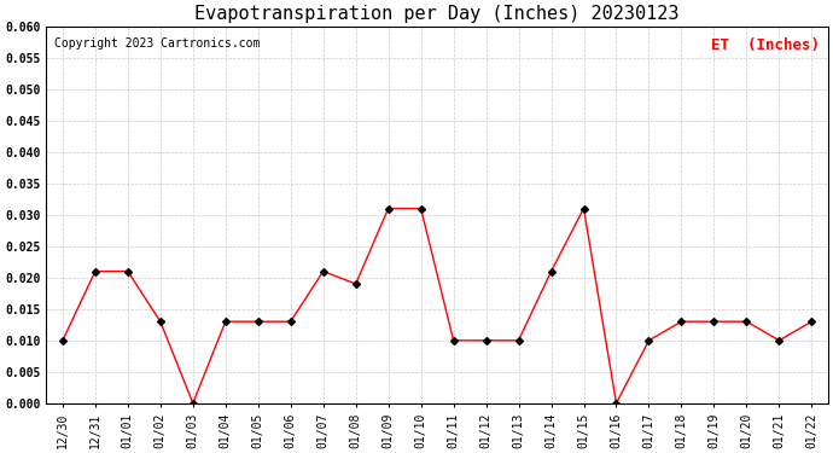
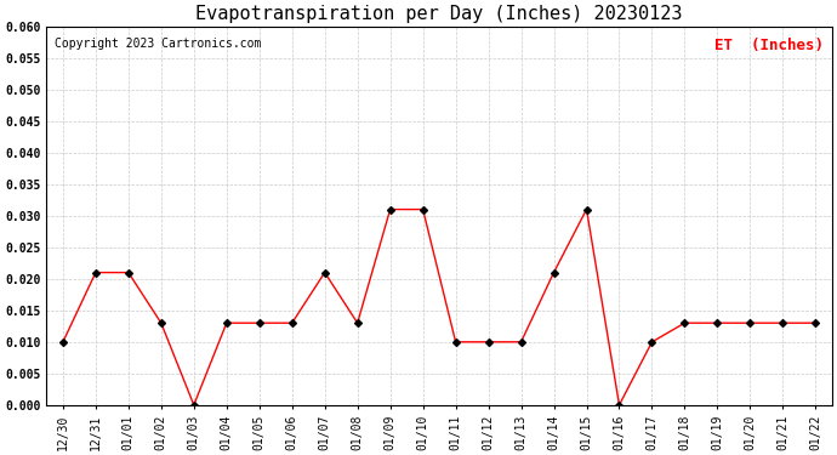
01/08: 0.019 -> 0.013
01/21: 0.010 -> 0.013
